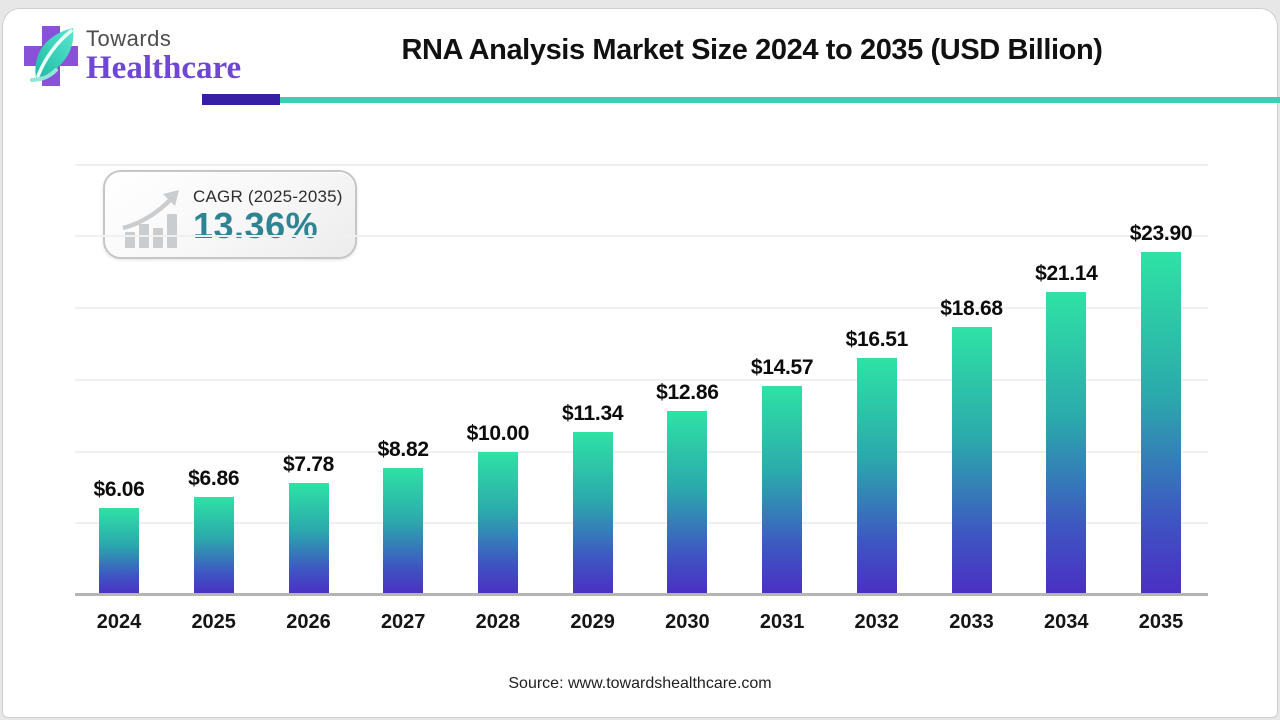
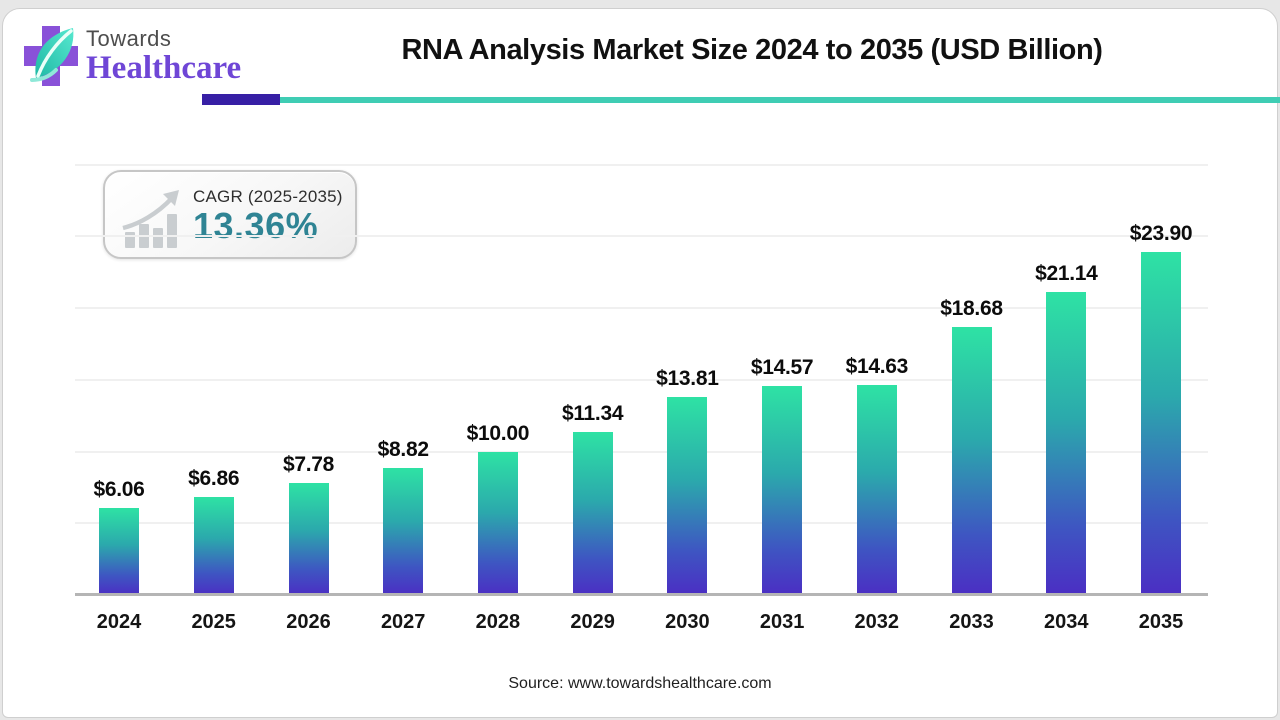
2030: $12.86 -> $13.81
2032: $16.51 -> $14.63
